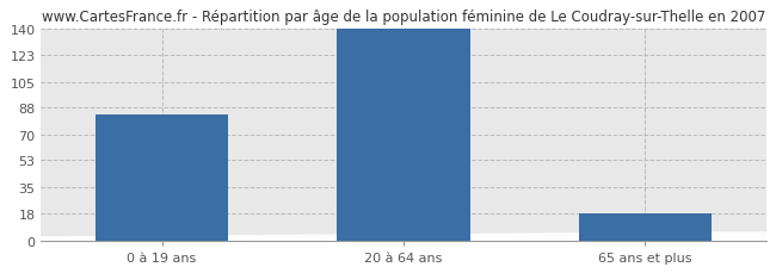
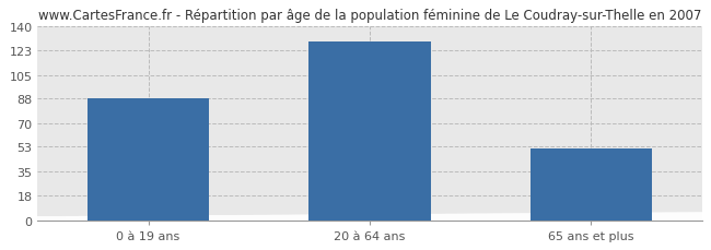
0 à 19 ans: 83 -> 88
20 à 64 ans: 140 -> 129
65 ans et plus: 18 -> 52
